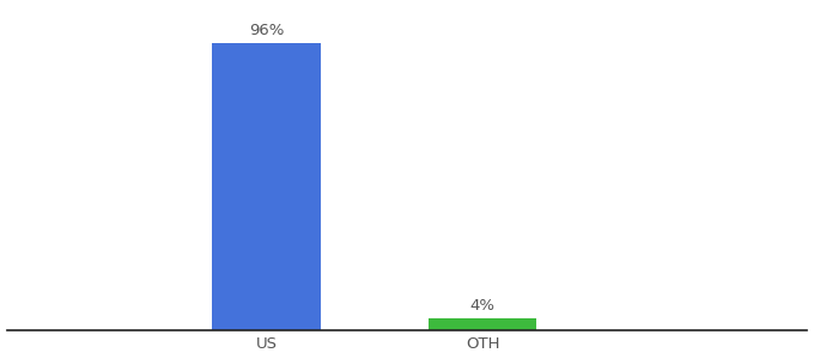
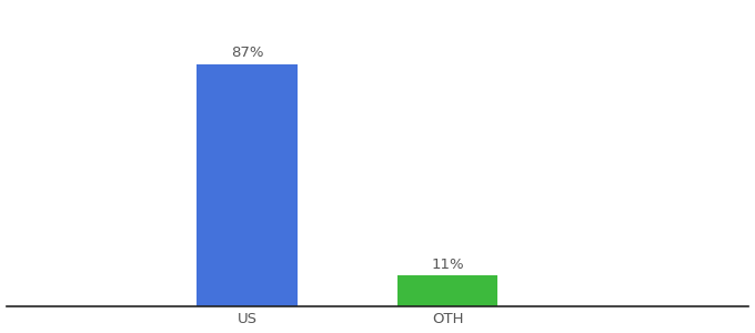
US: 96% -> 87%
OTH: 4% -> 11%
